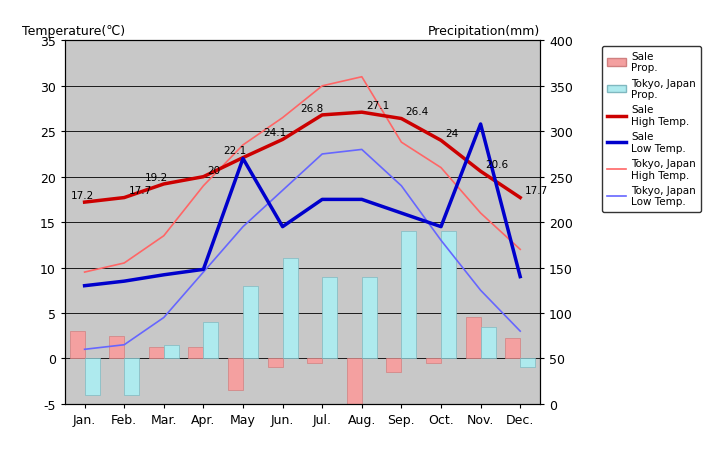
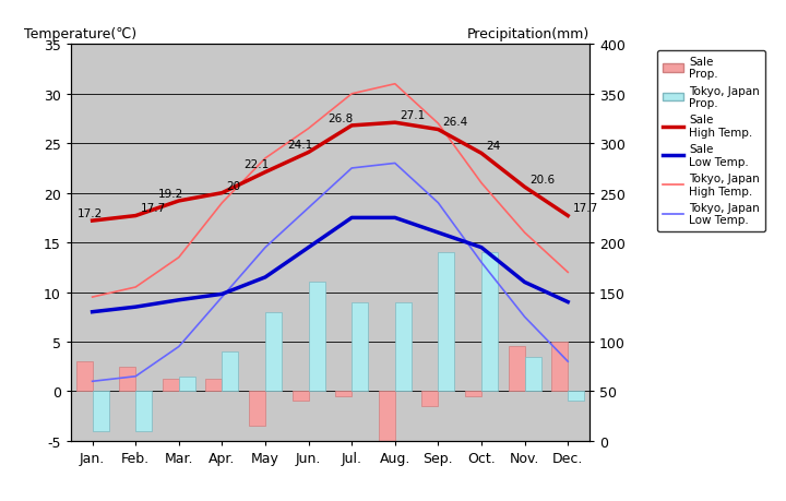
Sale Low Temp./May: 22.0 -> 11.5
Tokyo, Japan High Temp./Sep.: 23.8 -> 27.0
Sale Low Temp./Nov.: 25.8 -> 11.0
Sale Prop./Dec.: 2.2 -> 5.0
